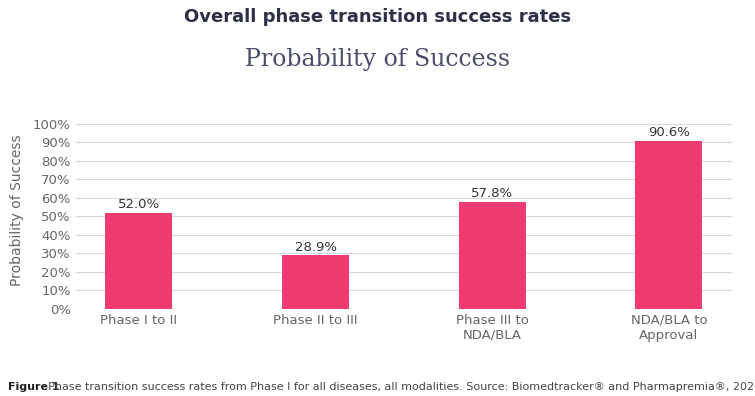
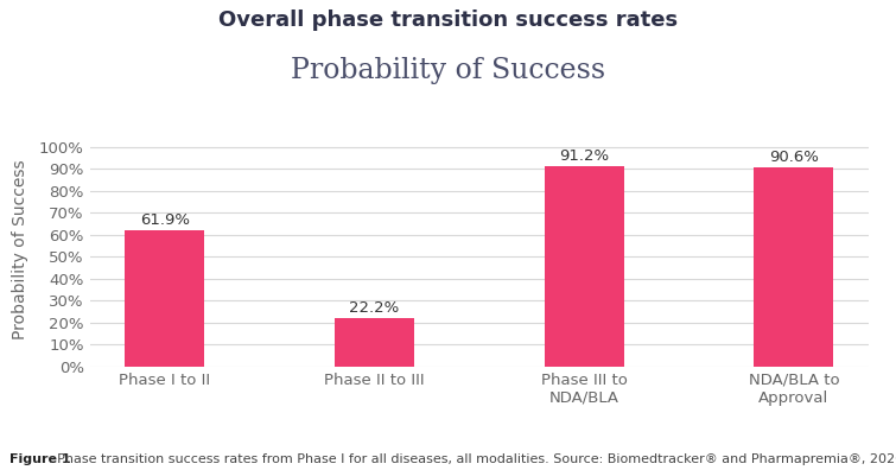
Phase I to II: 52.0% -> 61.9%
Phase II to III: 28.9% -> 22.2%
Phase III to NDA/BLA: 57.8% -> 91.2%
